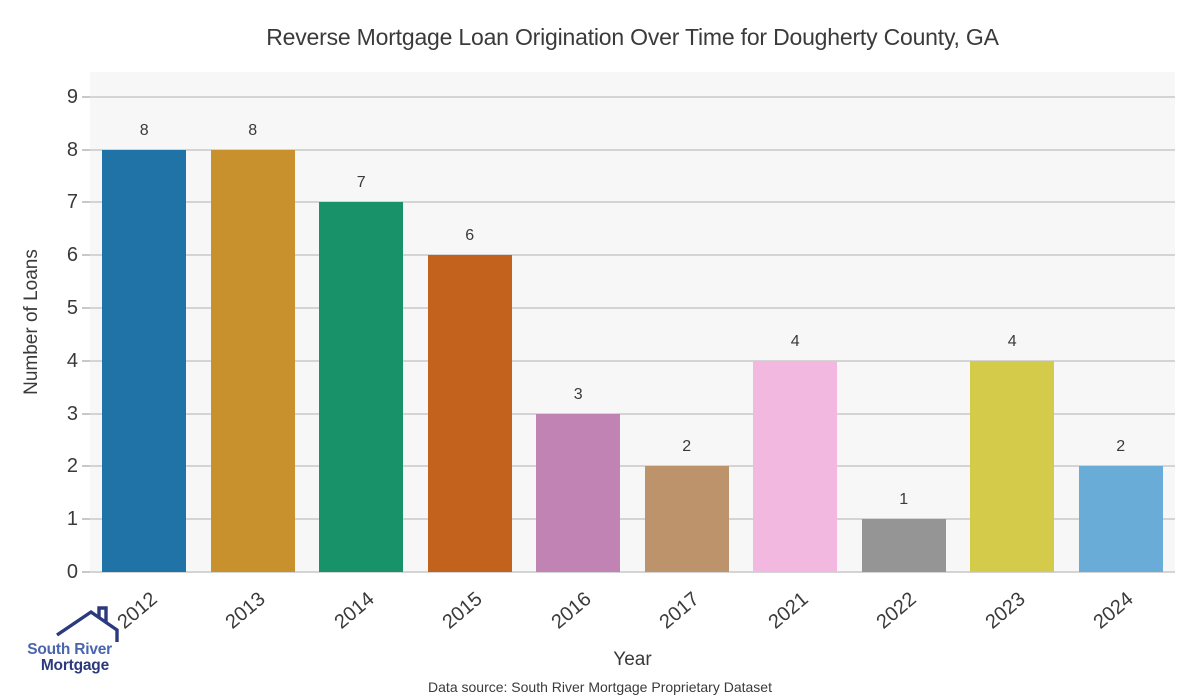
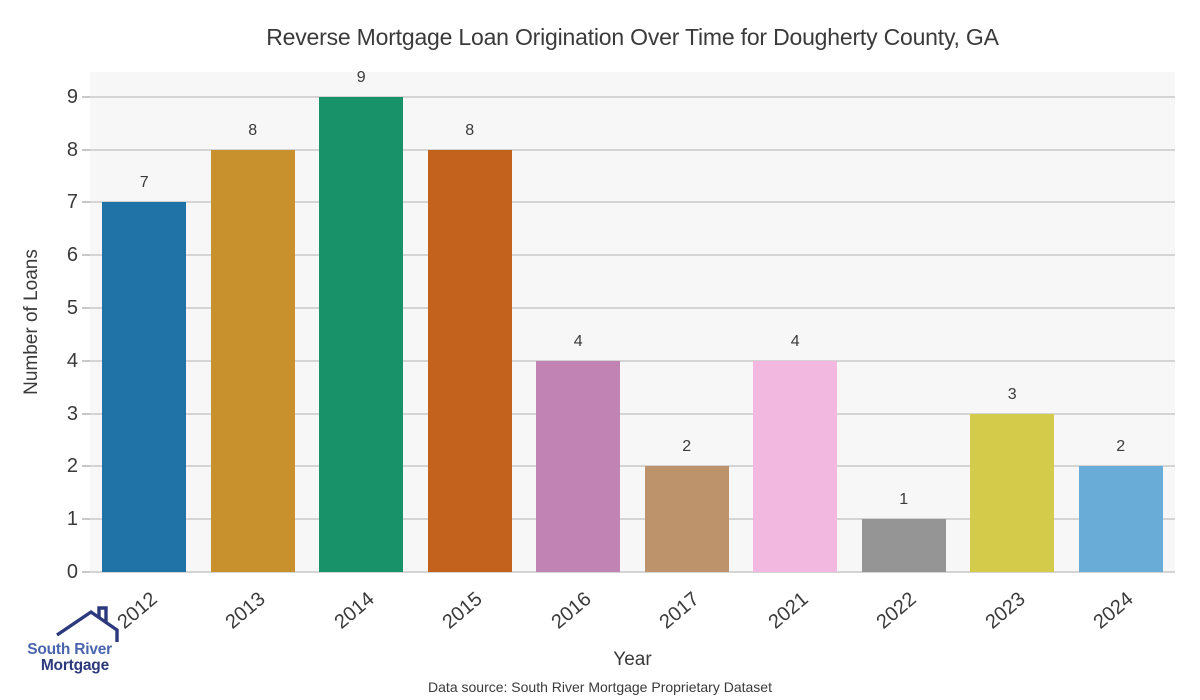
2012: 8 -> 7
2014: 7 -> 9
2015: 6 -> 8
2016: 3 -> 4
2023: 4 -> 3
